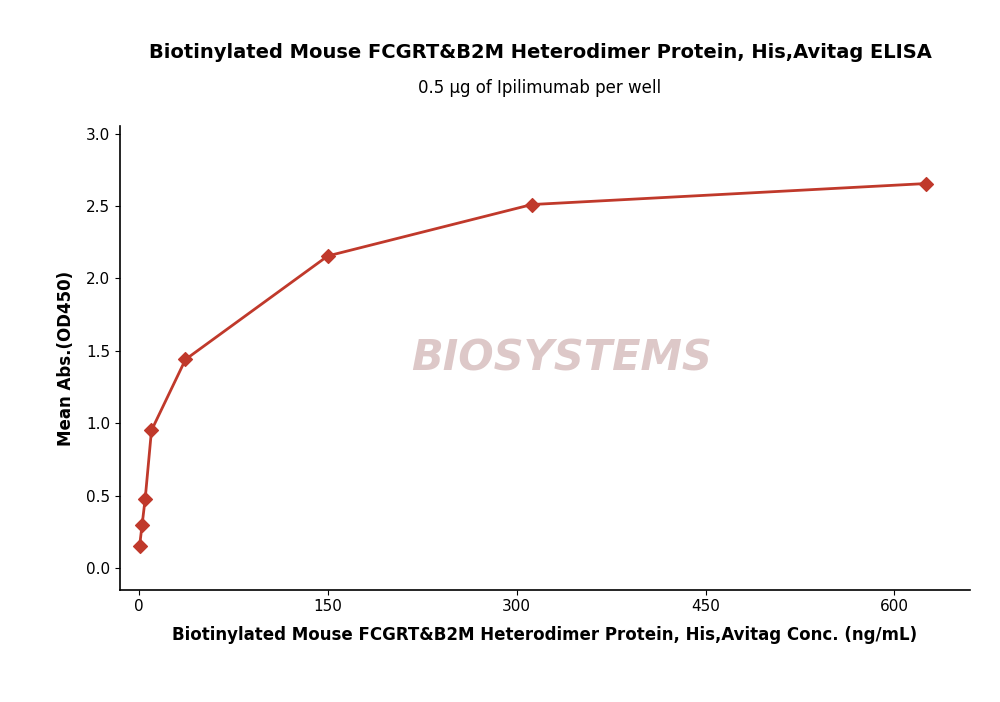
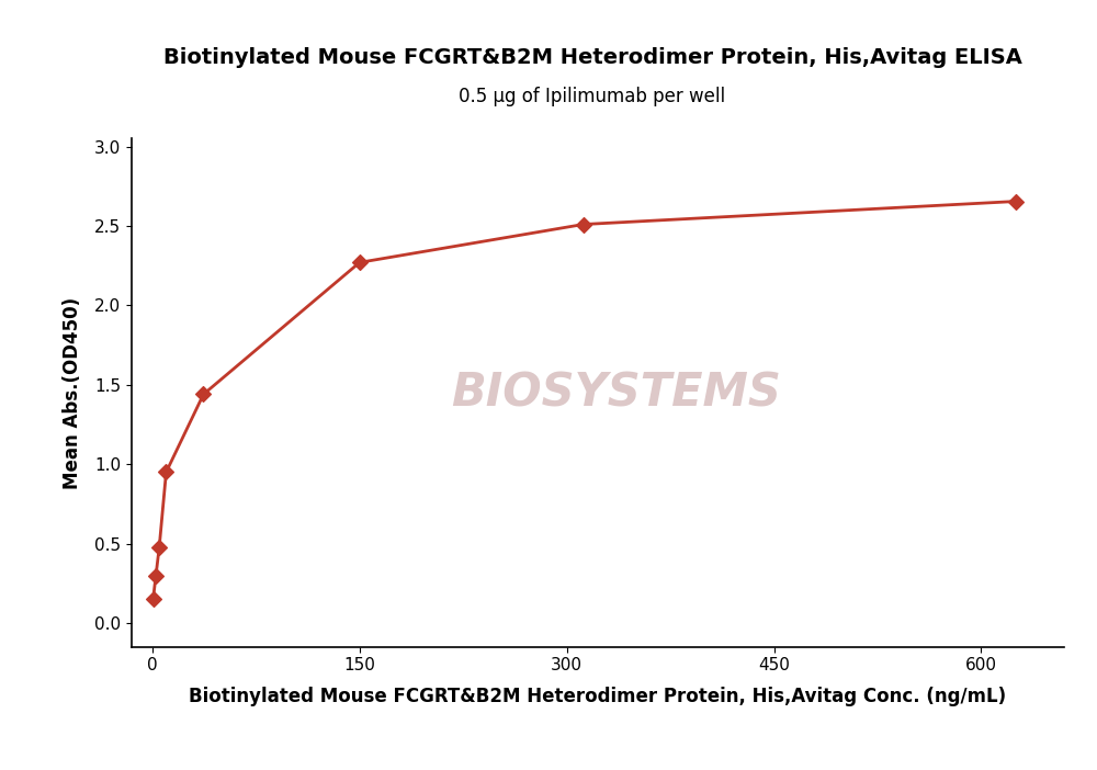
150: 2.15 -> 2.27
